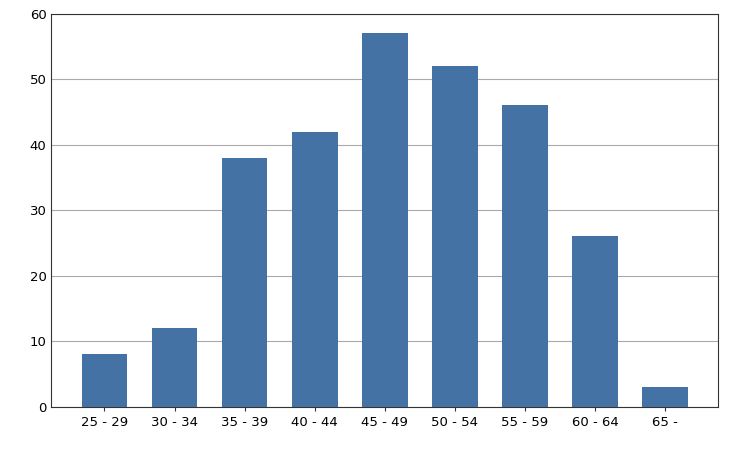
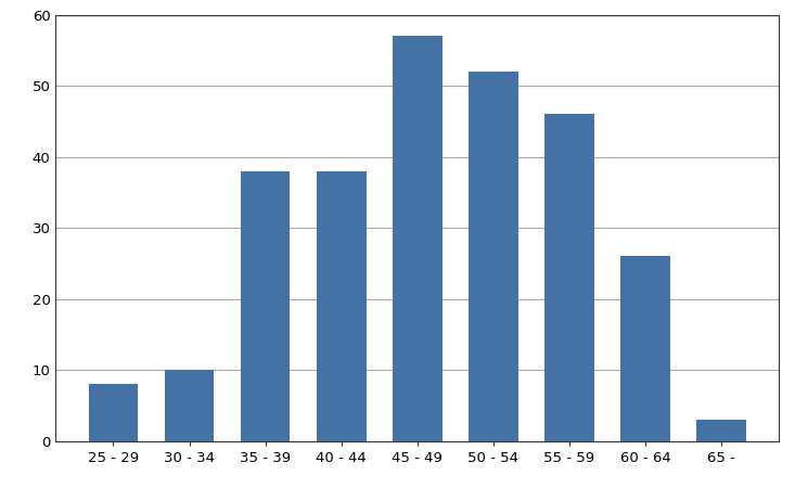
30 - 34: 12 -> 10
40 - 44: 42 -> 38
